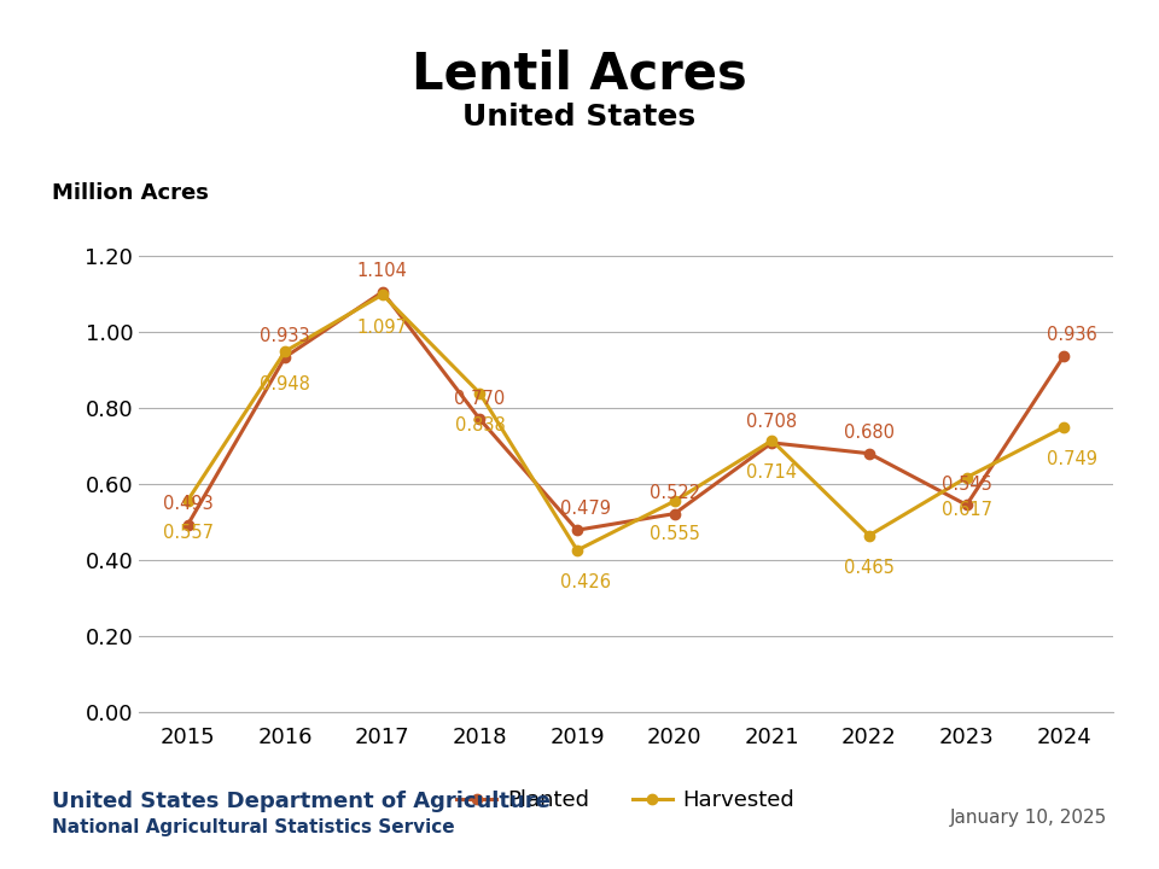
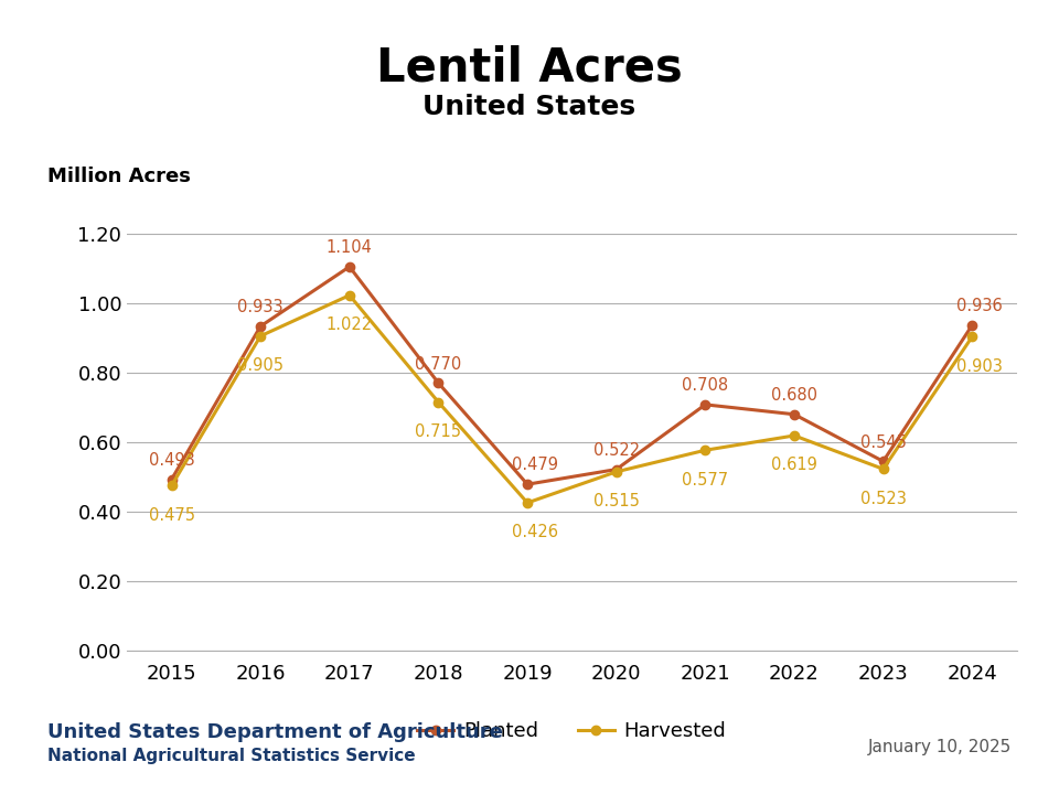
Harvested/2015: 0.557 -> 0.475
Harvested/2016: 0.948 -> 0.905
Harvested/2017: 1.097 -> 1.022
Harvested/2018: 0.838 -> 0.715
Harvested/2020: 0.555 -> 0.515
Harvested/2021: 0.714 -> 0.577
Harvested/2022: 0.465 -> 0.619
Harvested/2023: 0.617 -> 0.523
Harvested/2024: 0.749 -> 0.903
